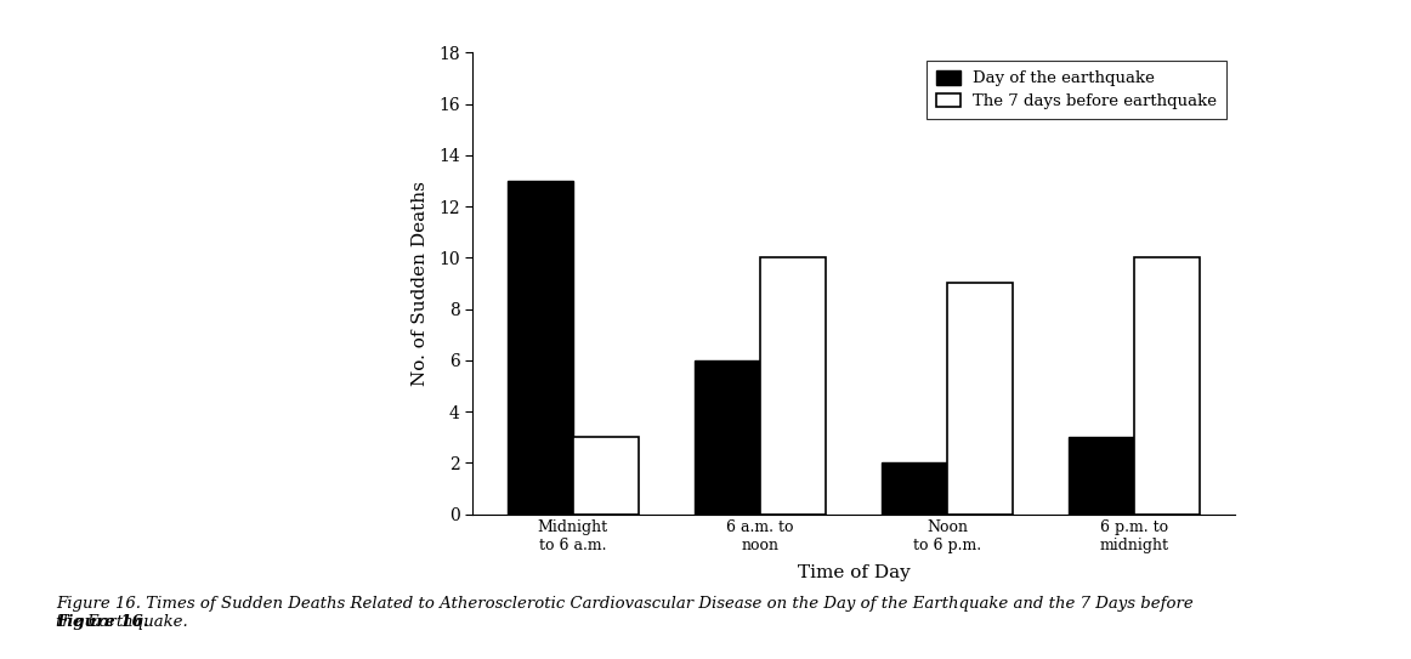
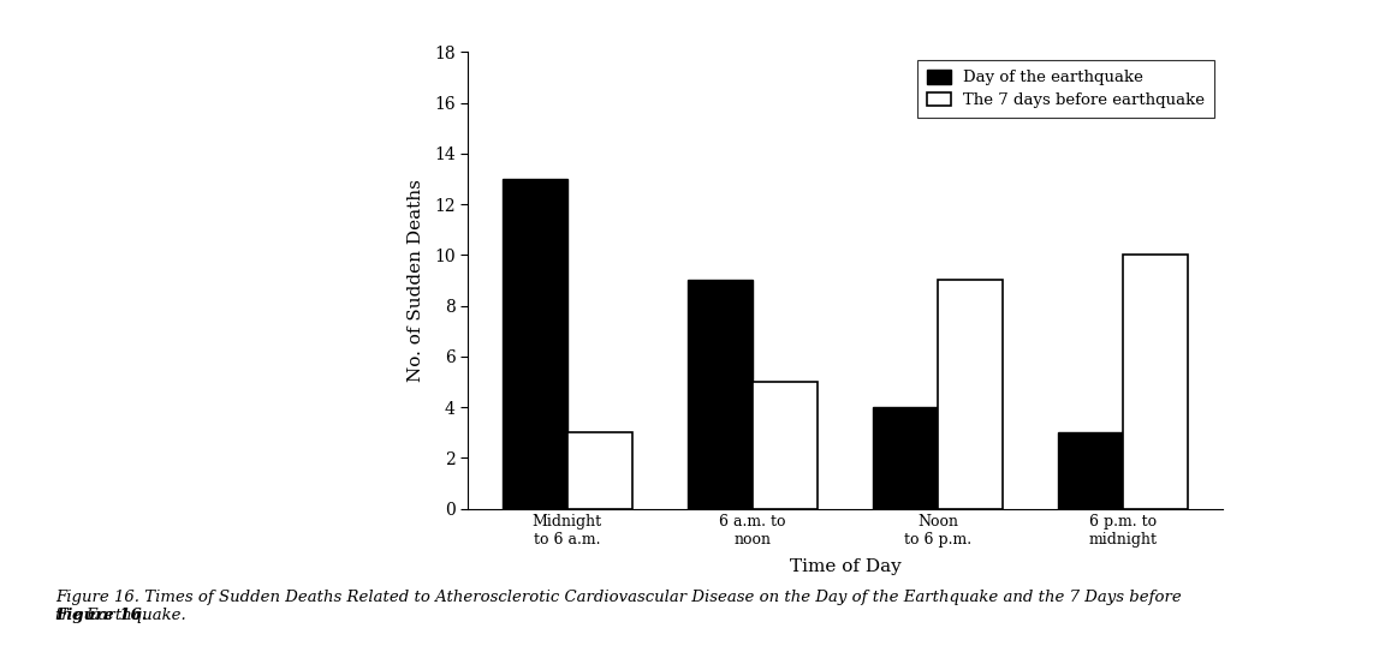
Day of the earthquake/6 a.m. to noon: 6 -> 9
The 7 days before earthquake/6 a.m. to noon: 10 -> 5
Day of the earthquake/Noon to 6 p.m.: 2 -> 4
